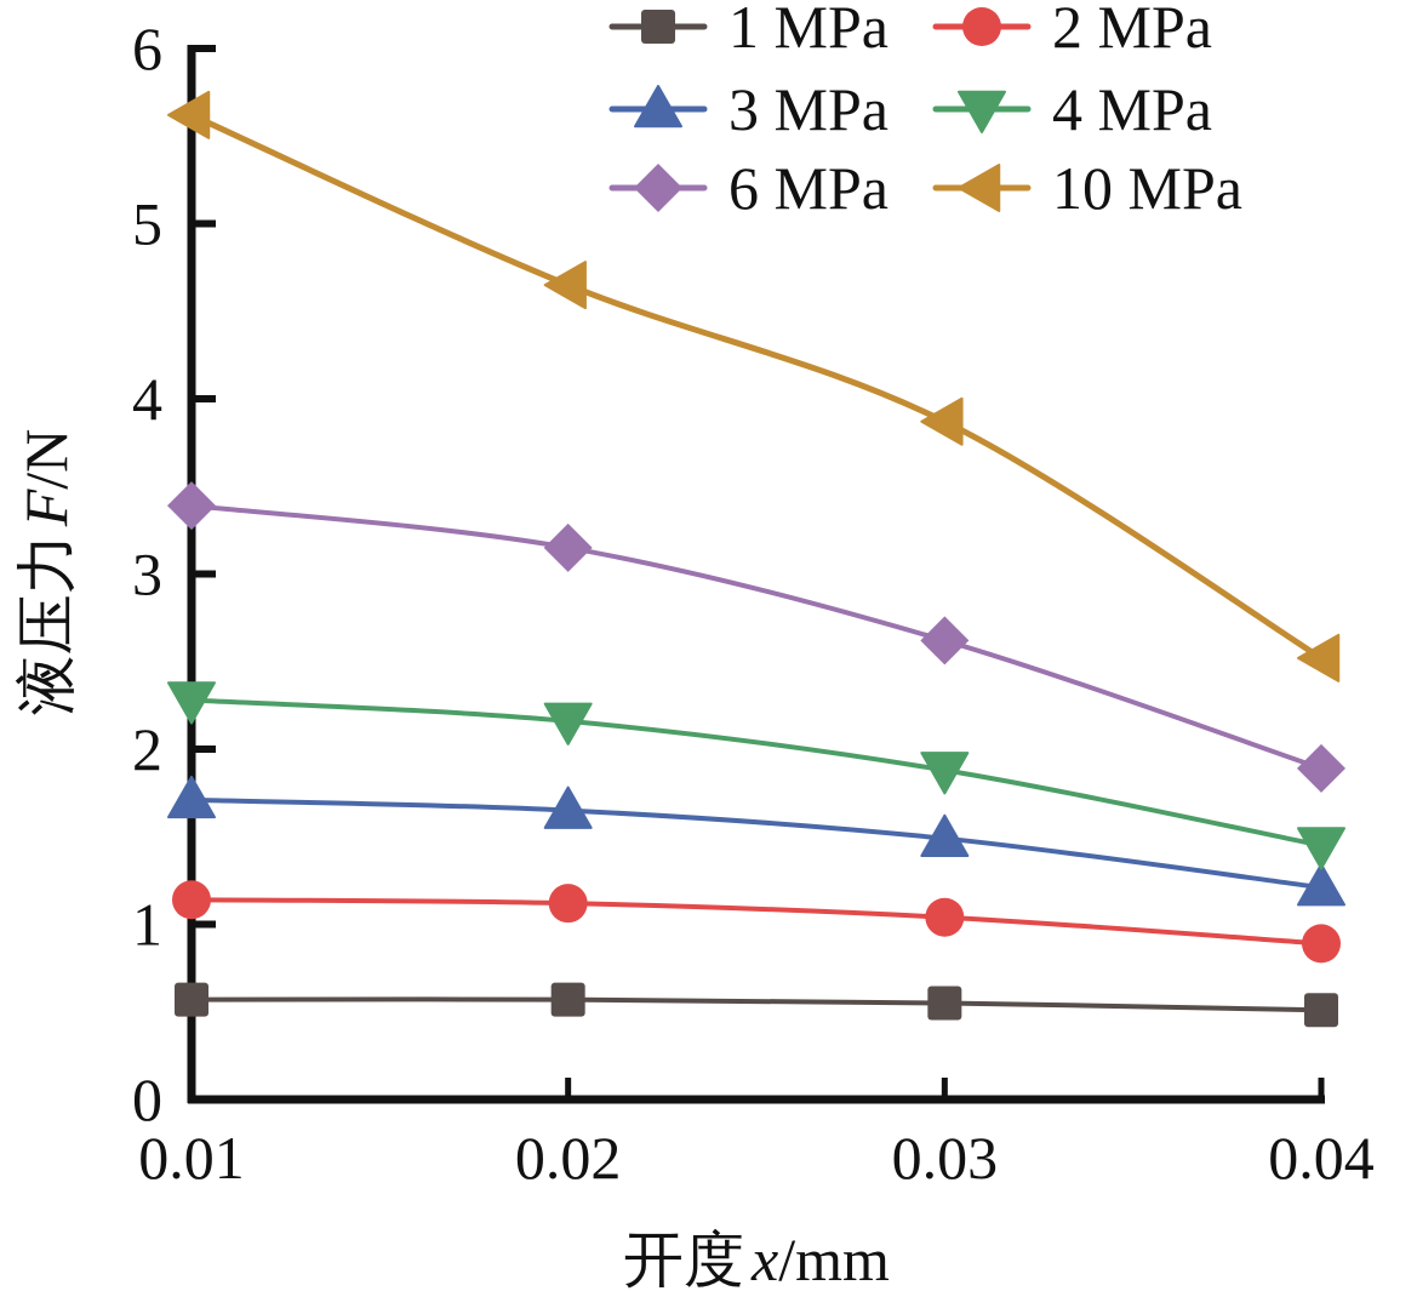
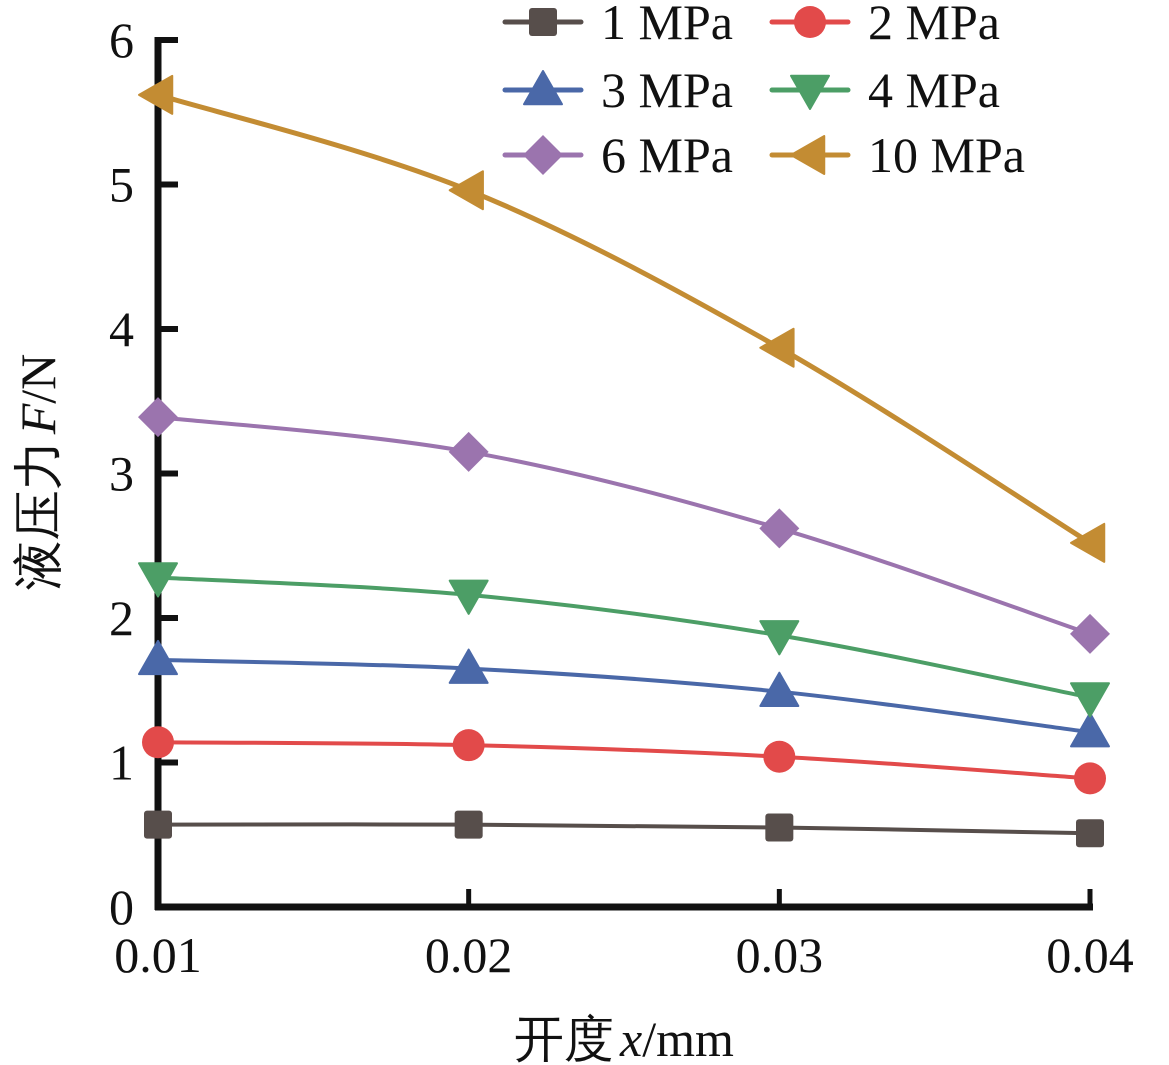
10 MPa/0.02: 4.65 -> 4.96
